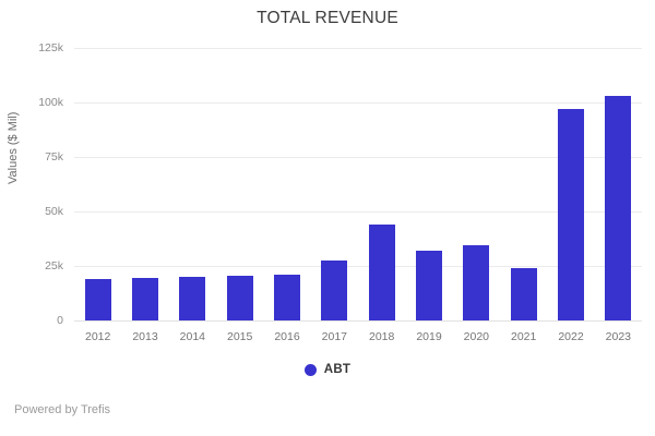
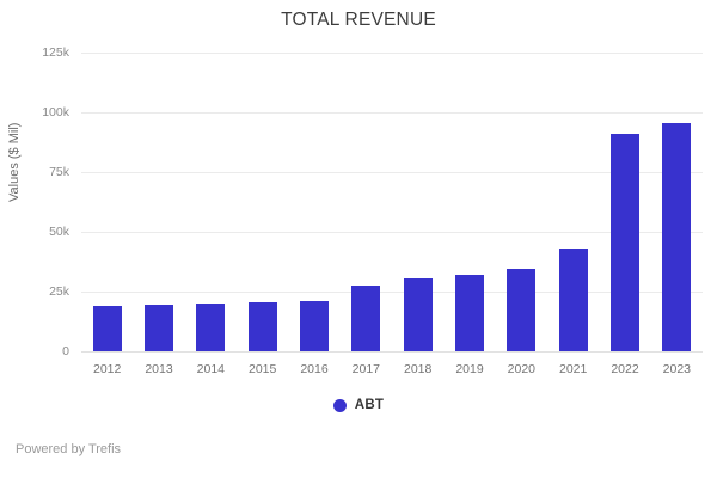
2018: 44k -> 31k
2021: 24k -> 43k
2022: 97k -> 91k
2023: 103k -> 96k
